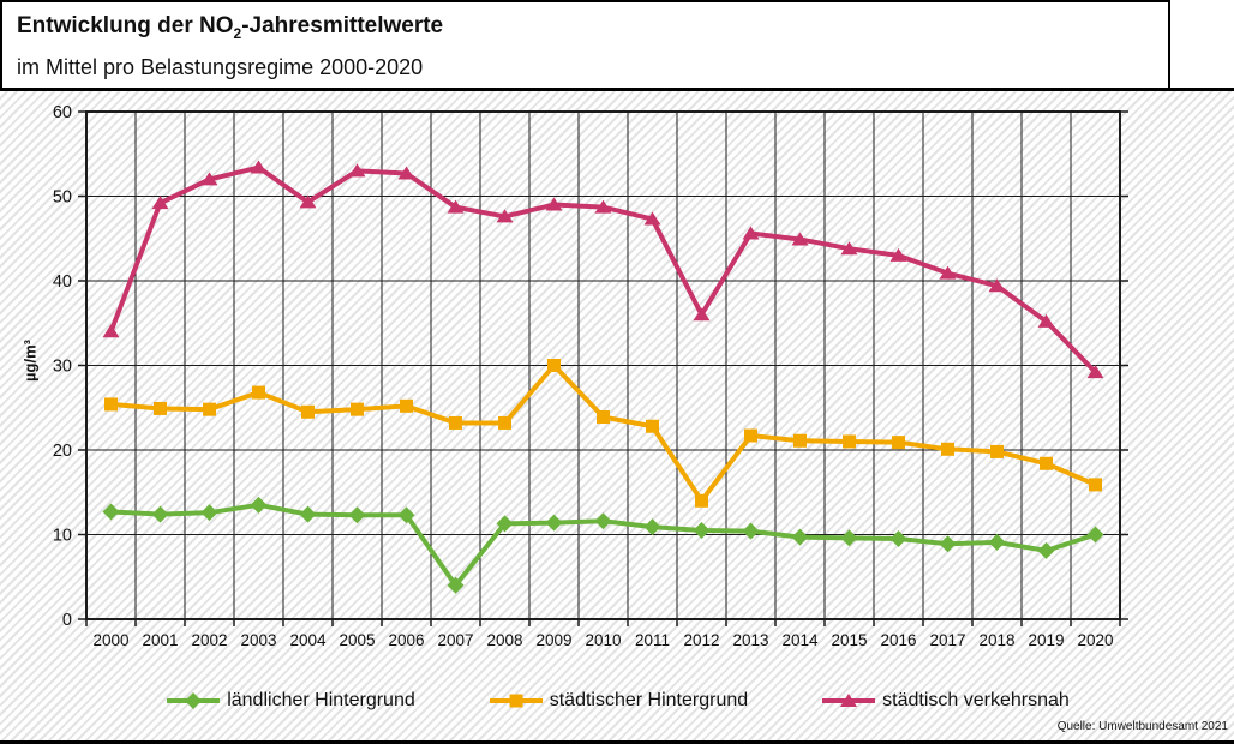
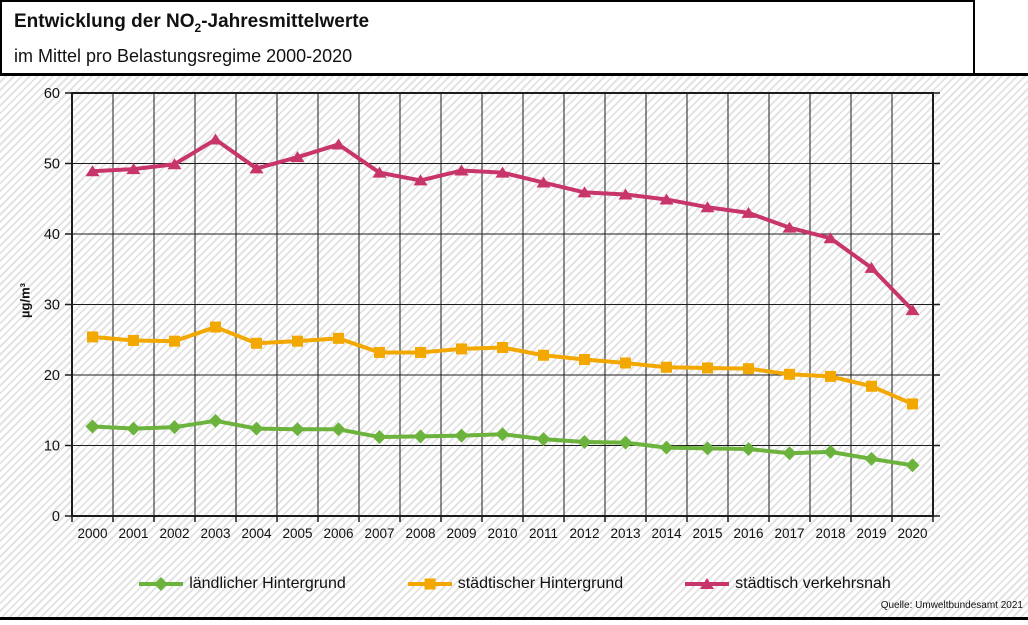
städtisch verkehrsnah/2000: 34 -> 49
städtisch verkehrsnah/2002: 52 -> 50
städtisch verkehrsnah/2005: 53 -> 51
ländlicher Hintergrund/2007: 4 -> 11
städtischer Hintergrund/2009: 30 -> 24
städtischer Hintergrund/2012: 14 -> 22
städtisch verkehrsnah/2012: 36 -> 46
ländlicher Hintergrund/2020: 10 -> 7
